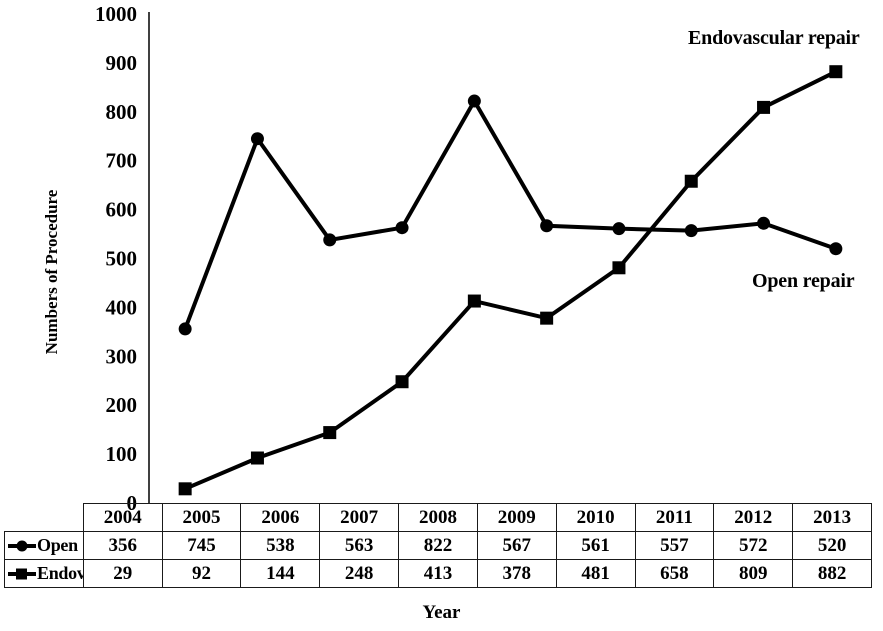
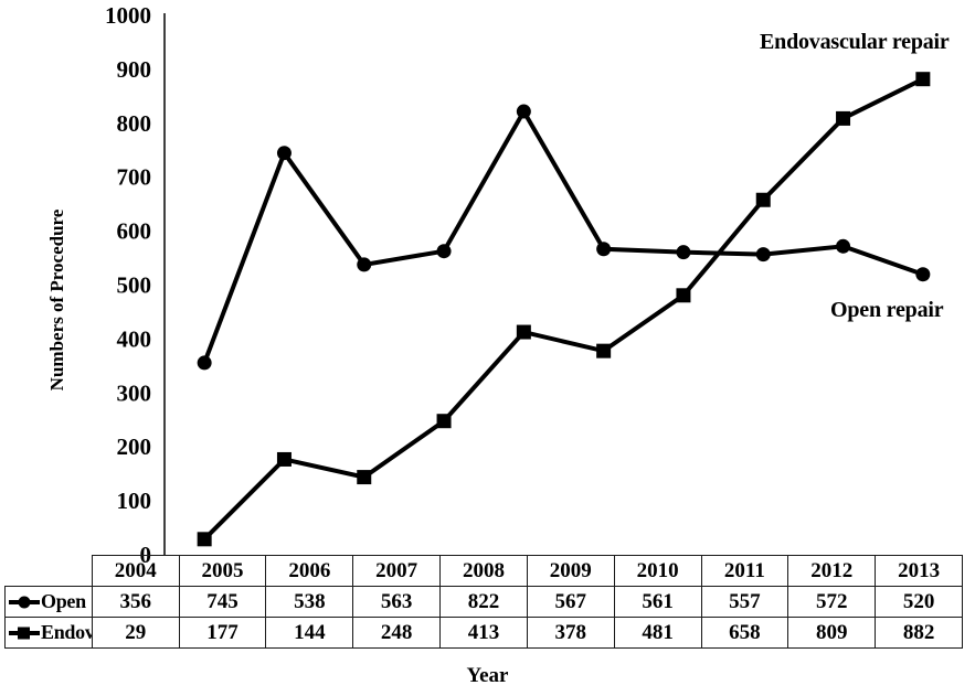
Endovascular/2005: 92 -> 177
